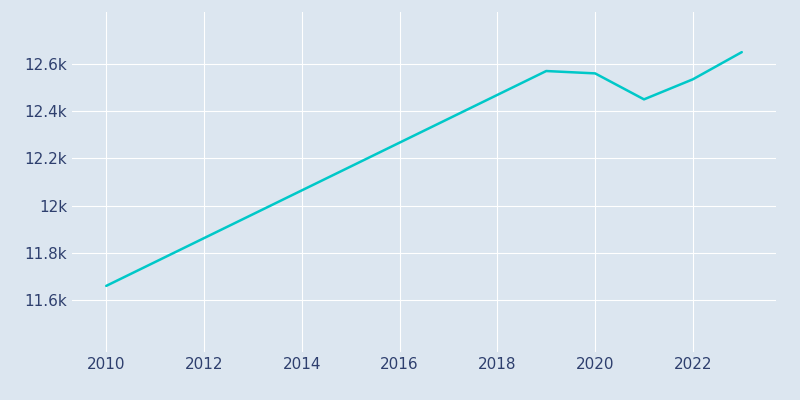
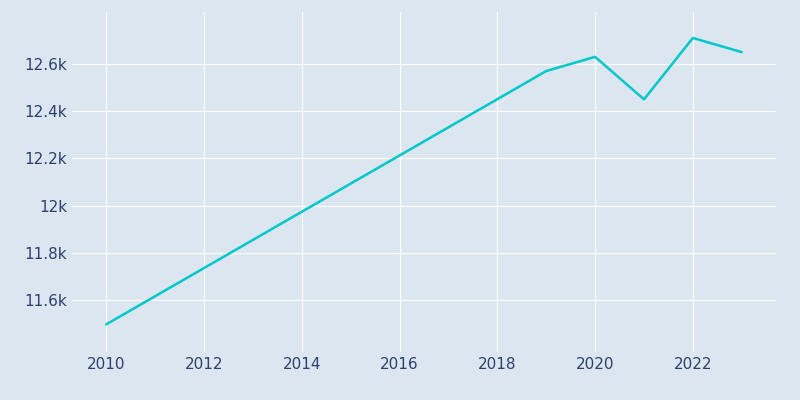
2010: 11.660k -> 11.497k
2020: 12.560k -> 12.630k
2022: 12.535k -> 12.710k
